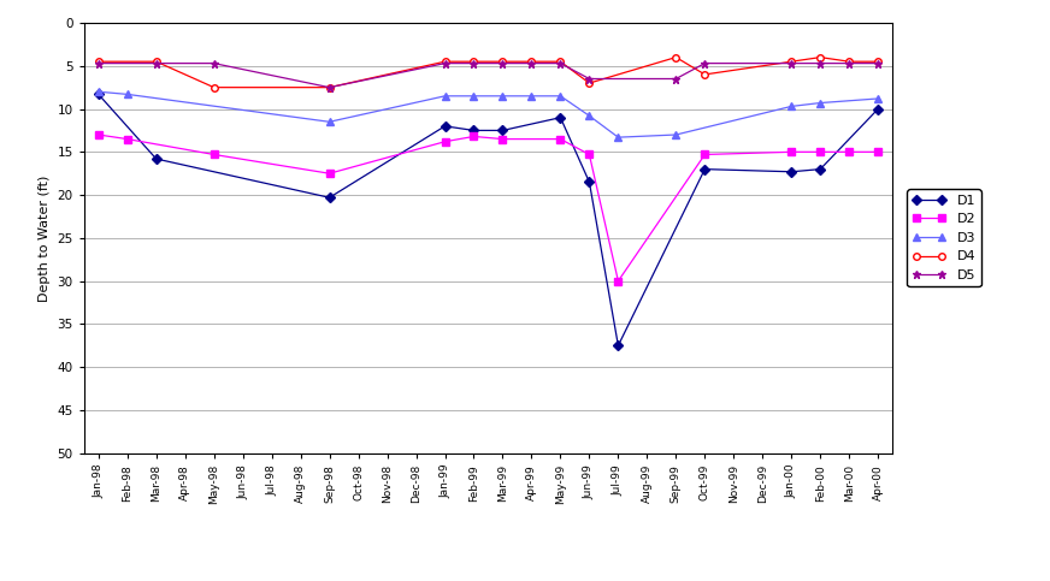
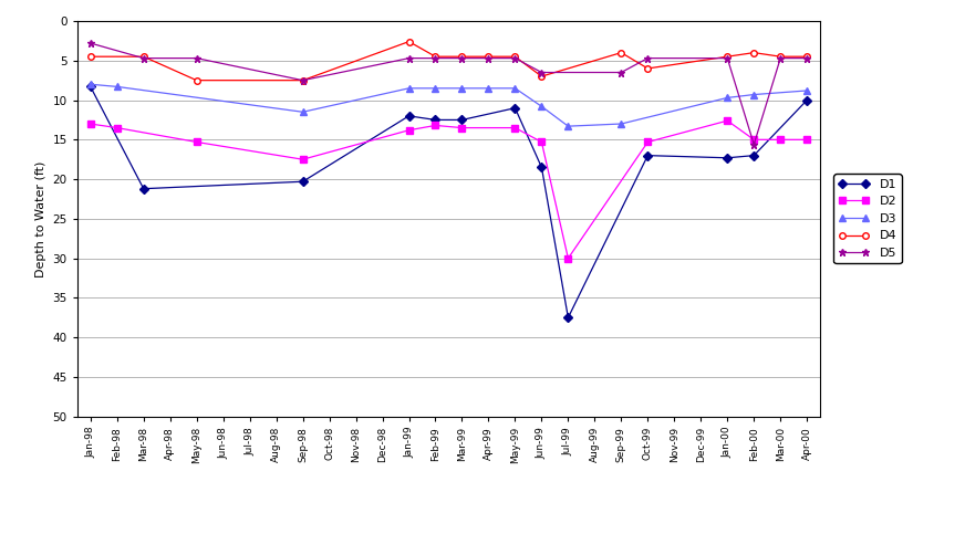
D5/Jan-98: 4.7 -> 2.8
D1/Mar-98: 15.8 -> 21.2
D4/Jan-99: 4.5 -> 2.6
D2/Jan-00: 15.0 -> 12.6
D5/Feb-00: 4.7 -> 15.6
